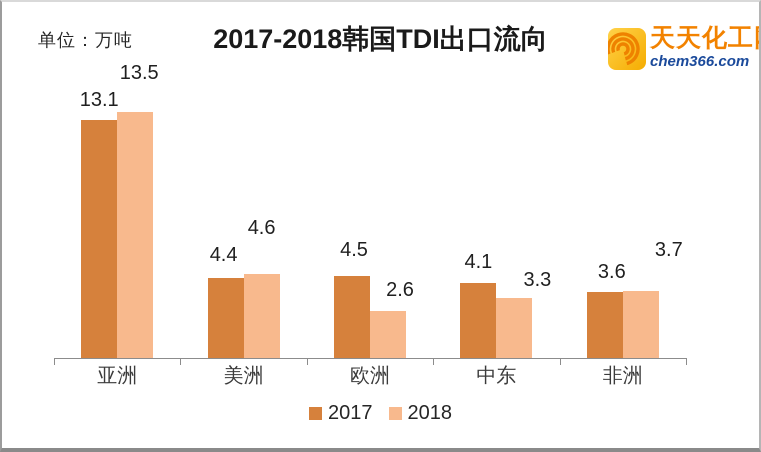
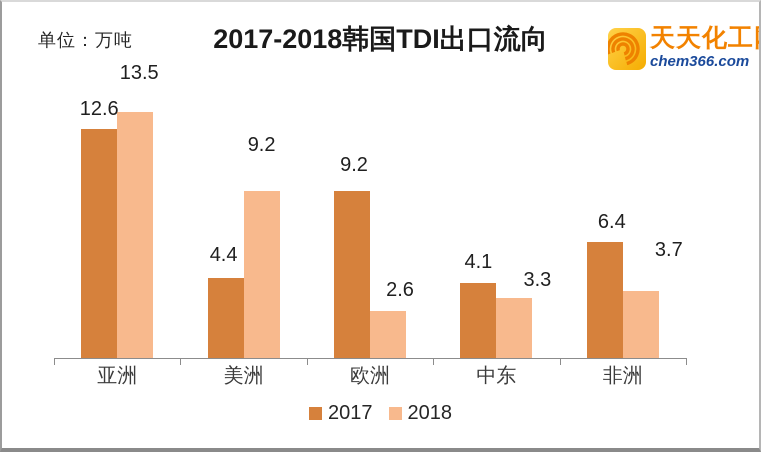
2017/亚洲: 13.1 -> 12.6
2018/美洲: 4.6 -> 9.2
2017/欧洲: 4.5 -> 9.2
2017/非洲: 3.6 -> 6.4
